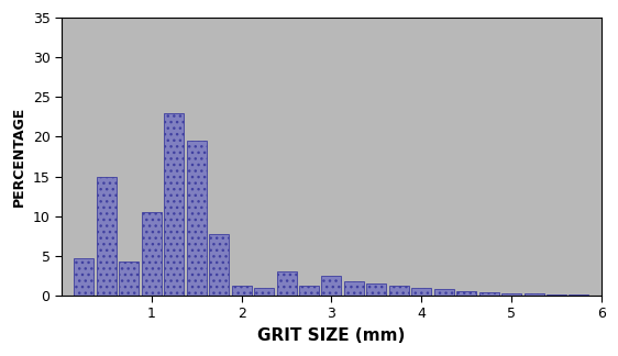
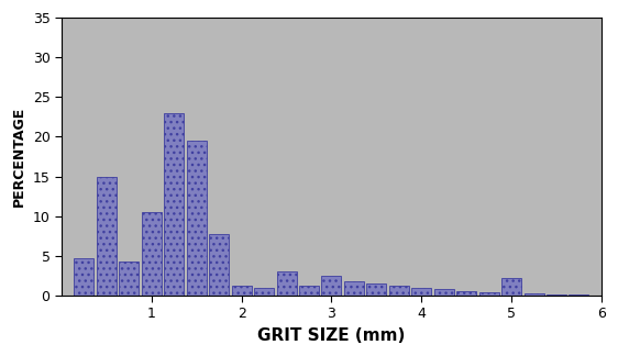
5: 0.3 -> 2.2
